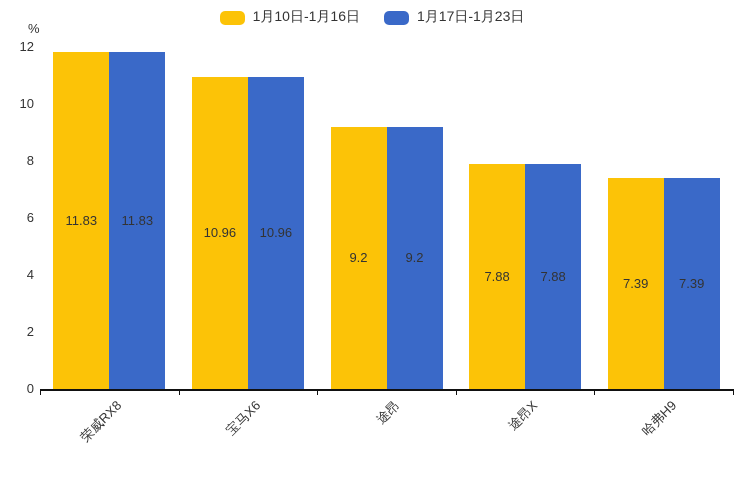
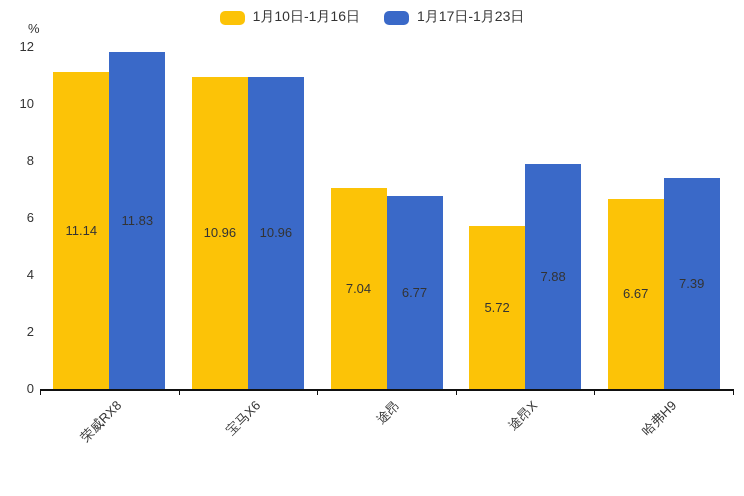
1月10日-1月16日/荣威RX8: 11.83 -> 11.14
1月10日-1月16日/途昂: 9.2 -> 7.04
1月17日-1月23日/途昂: 9.2 -> 6.77
1月10日-1月16日/途昂X: 7.88 -> 5.72
1月10日-1月16日/哈弗H9: 7.39 -> 6.67
